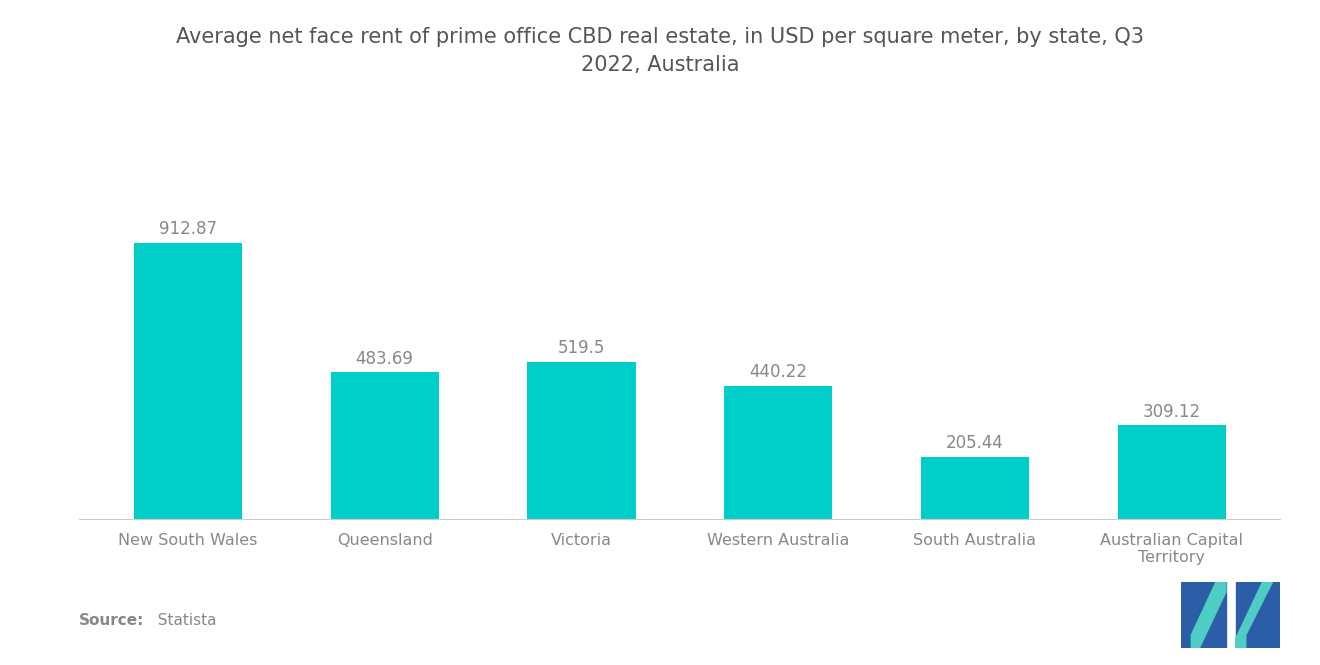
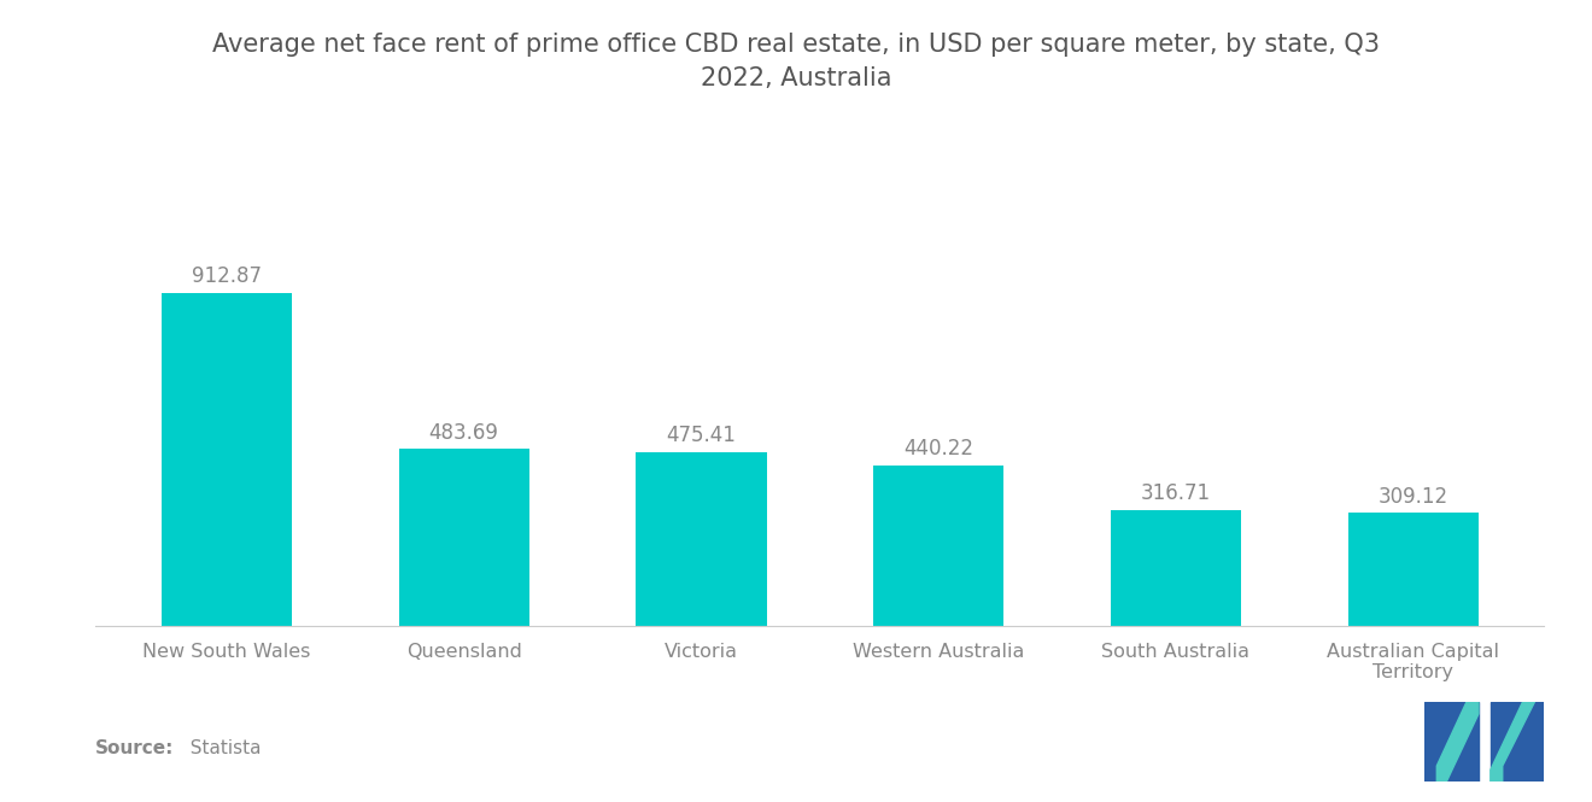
Victoria: 519.5 -> 475.41
South Australia: 205.44 -> 316.71
